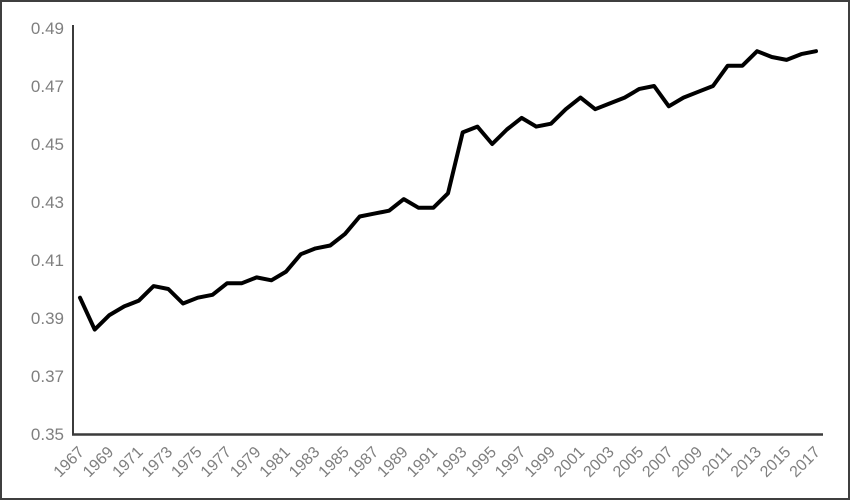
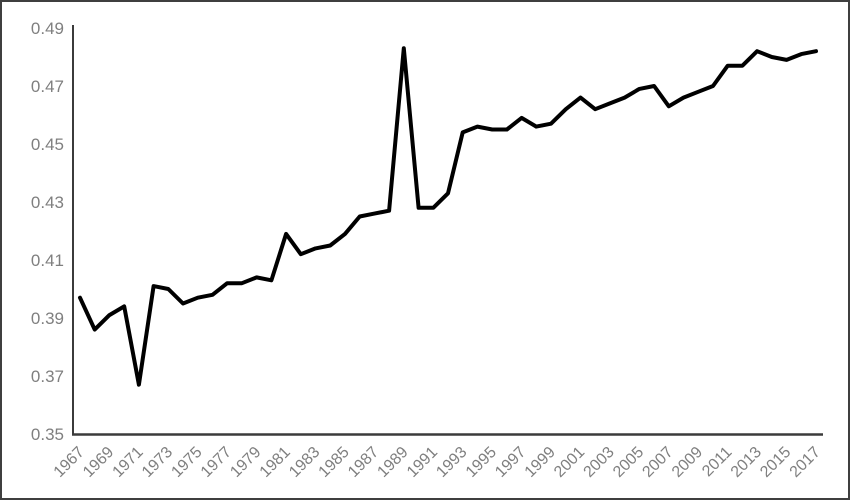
1971: 0.396 -> 0.367
1981: 0.406 -> 0.419
1989: 0.431 -> 0.483
1995: 0.450 -> 0.455
